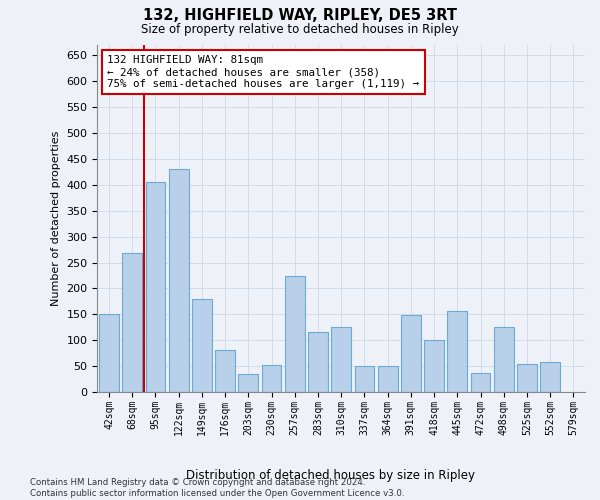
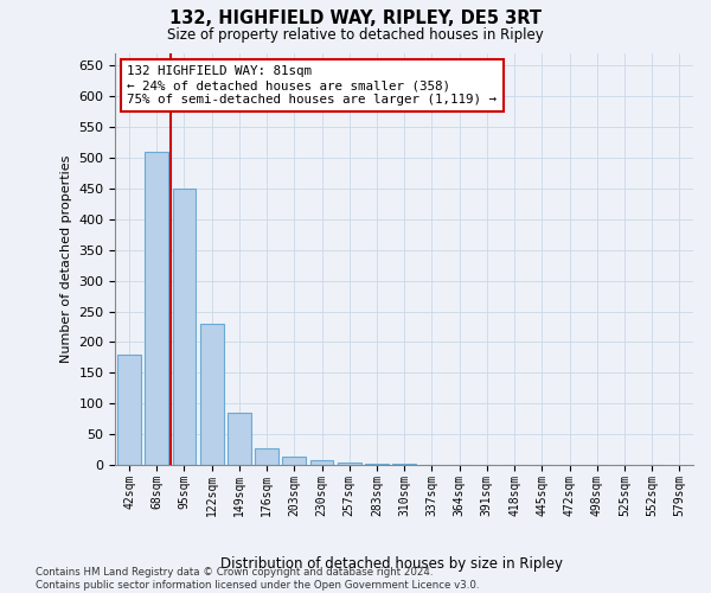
42sqm: 150 -> 180
68sqm: 268 -> 510
95sqm: 406 -> 450
122sqm: 430 -> 230
149sqm: 180 -> 85
176sqm: 82 -> 27
203sqm: 34 -> 13
230sqm: 52 -> 7
257sqm: 224 -> 5
283sqm: 116 -> 3
310sqm: 126 -> 2
337sqm: 50 -> 1
364sqm: 50 -> 1
391sqm: 148 -> 1
418sqm: 100 -> 1
445sqm: 156 -> 1
472sqm: 36 -> 1
498sqm: 126 -> 1
525sqm: 54 -> 1
552sqm: 58 -> 1
